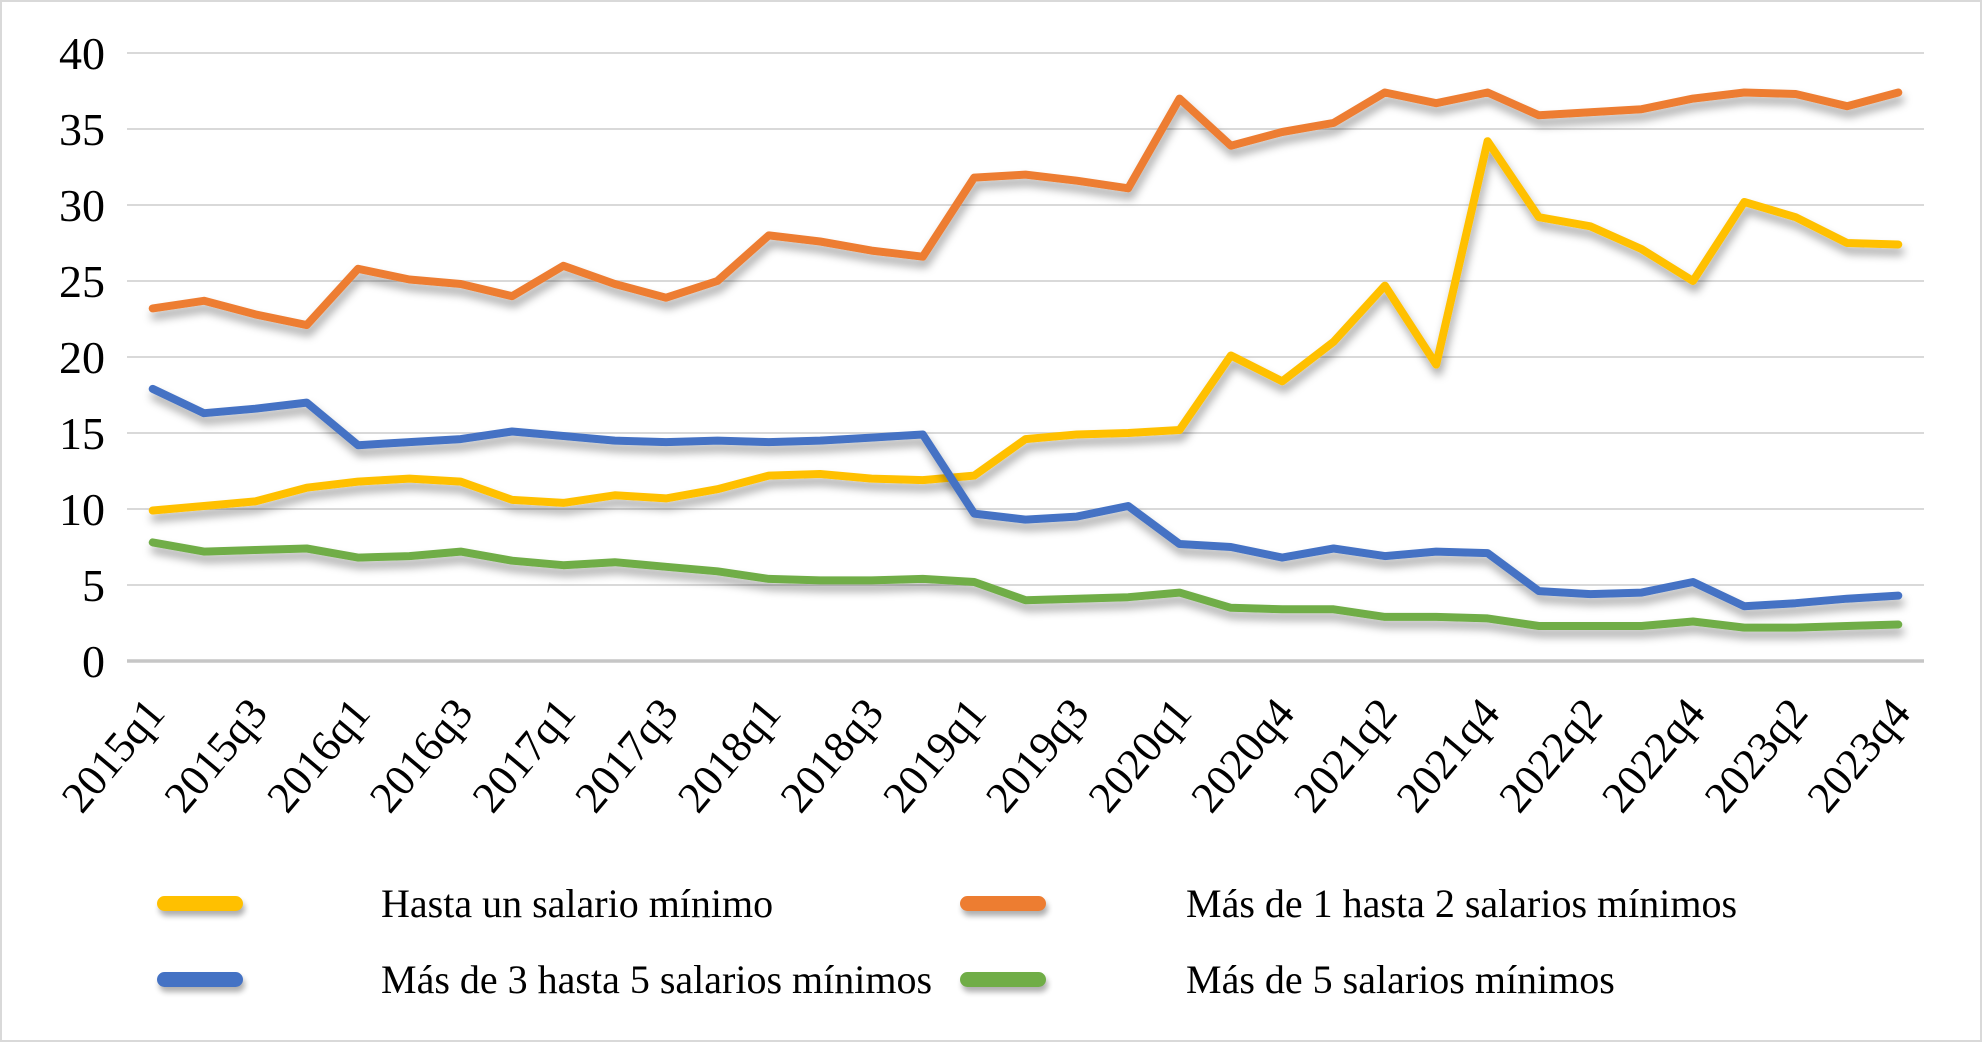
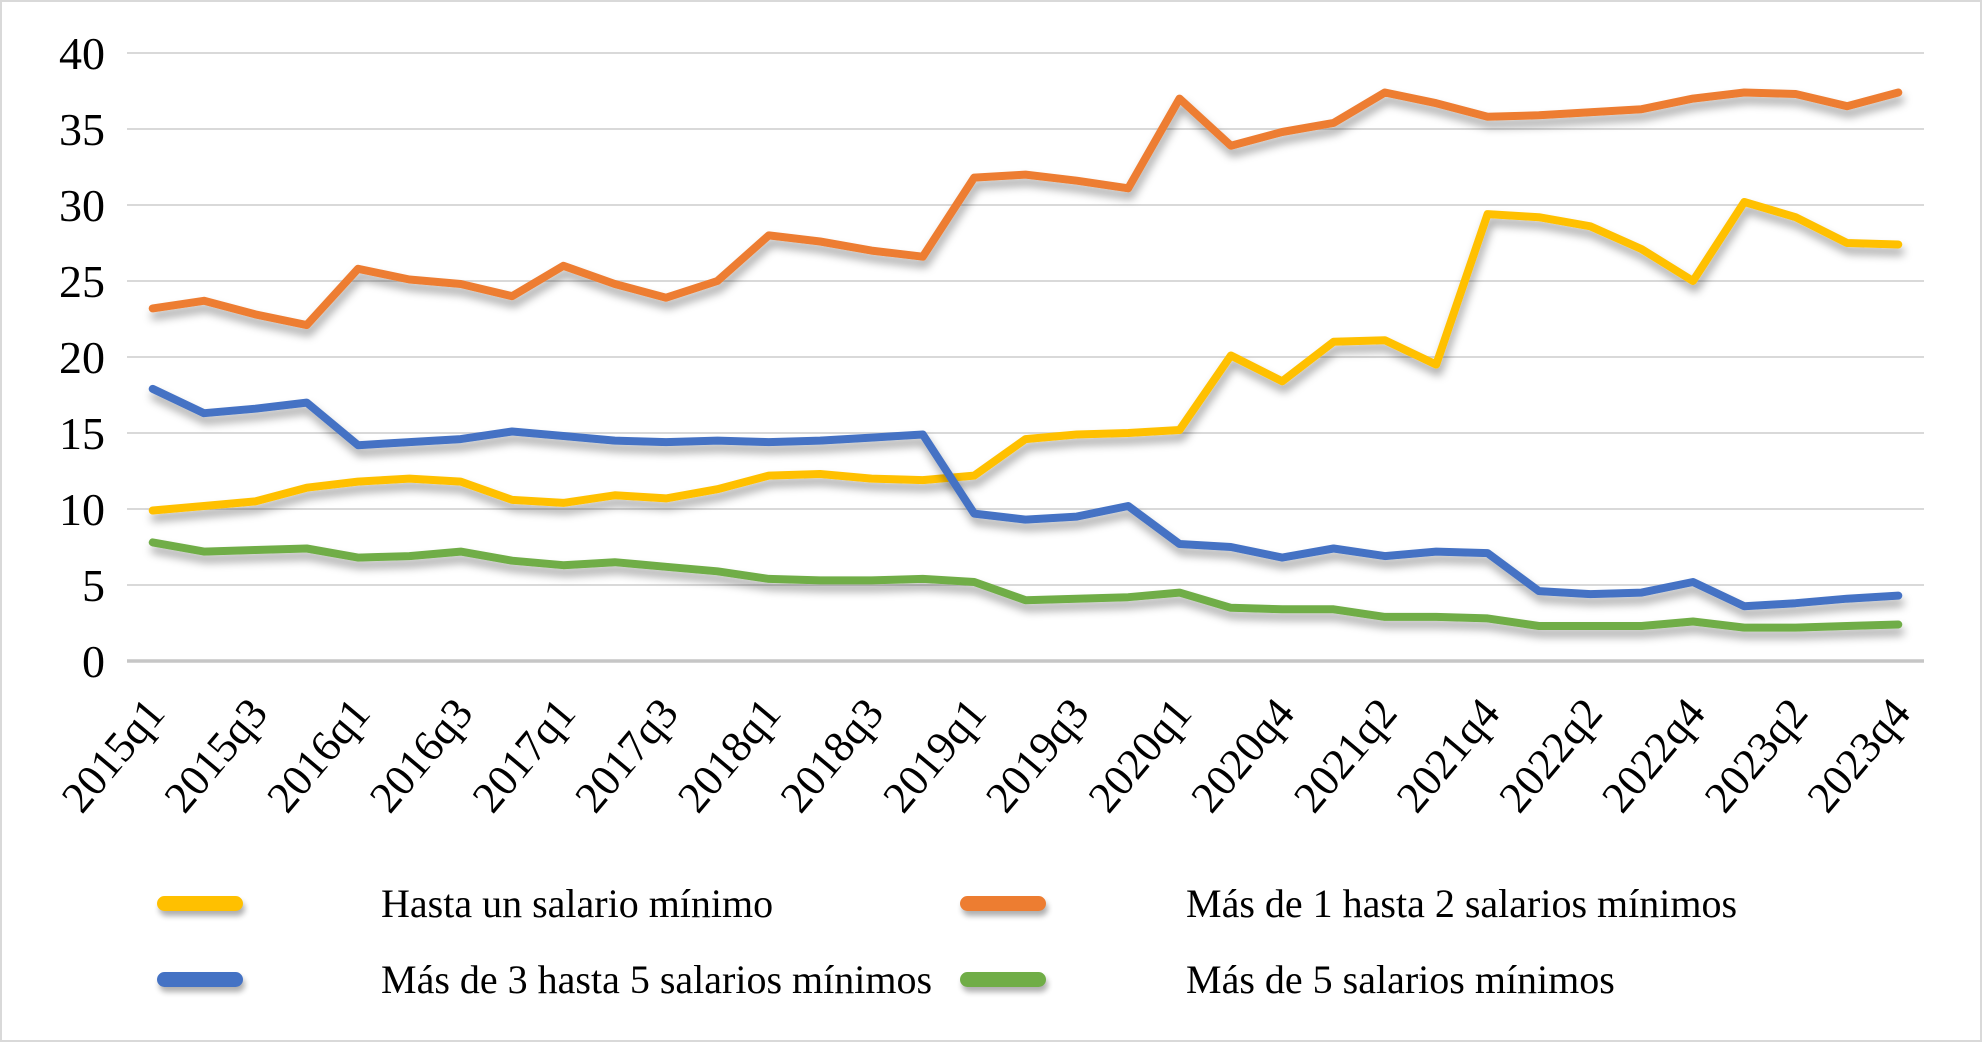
Hasta un salario mínimo/2021q2: 24.7 -> 21.1
Hasta un salario mínimo/2021q4: 34.2 -> 29.4
Más de 1 hasta 2 salarios mínimos/2021q4: 37.4 -> 35.8
